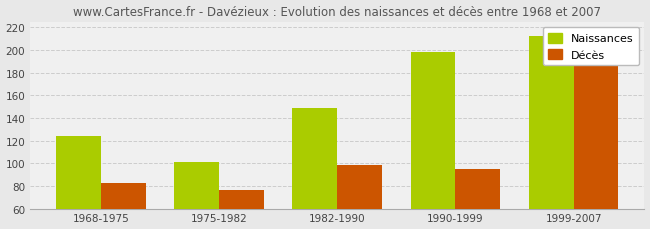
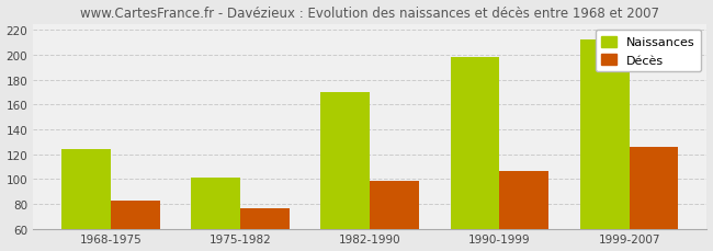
Naissances/1982-1990: 149 -> 170
Décès/1990-1999: 95 -> 106
Décès/1999-2007: 187 -> 126
